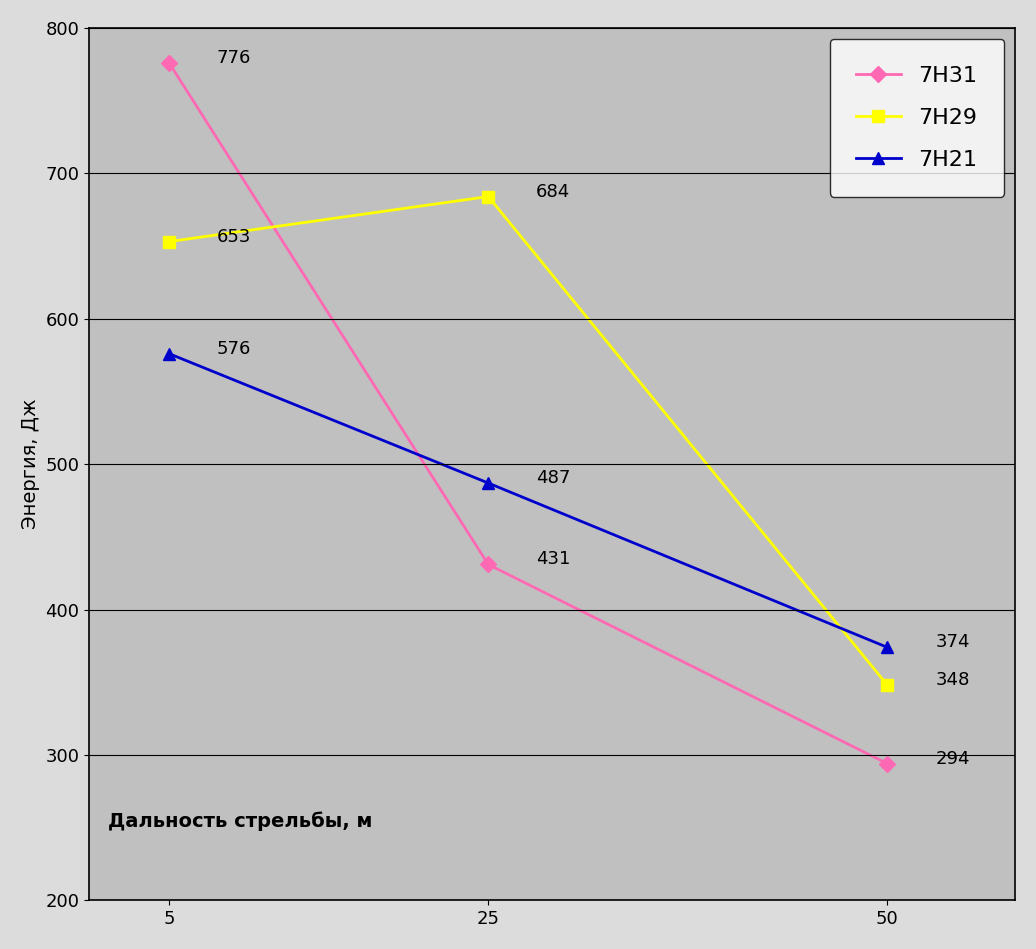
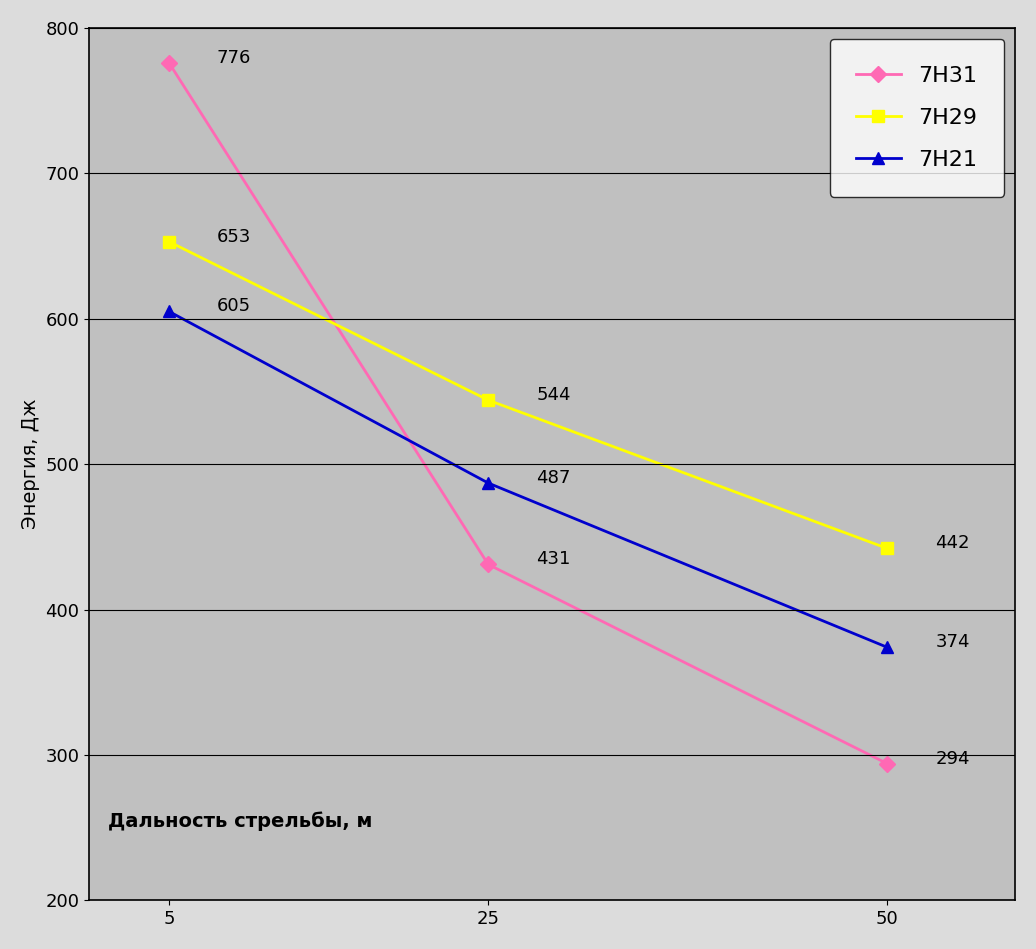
7Н21/5: 576 -> 605
7Н29/25: 684 -> 544
7Н29/50: 348 -> 442
